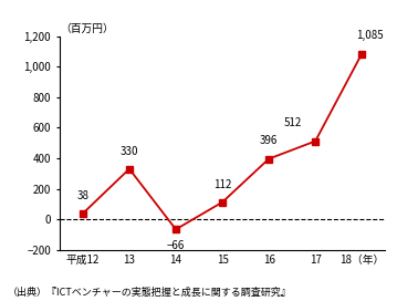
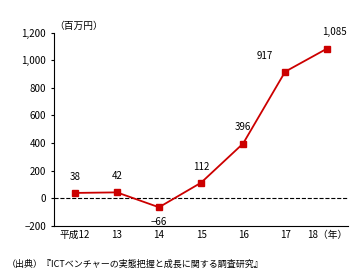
13: 330 -> 42
17: 512 -> 917
